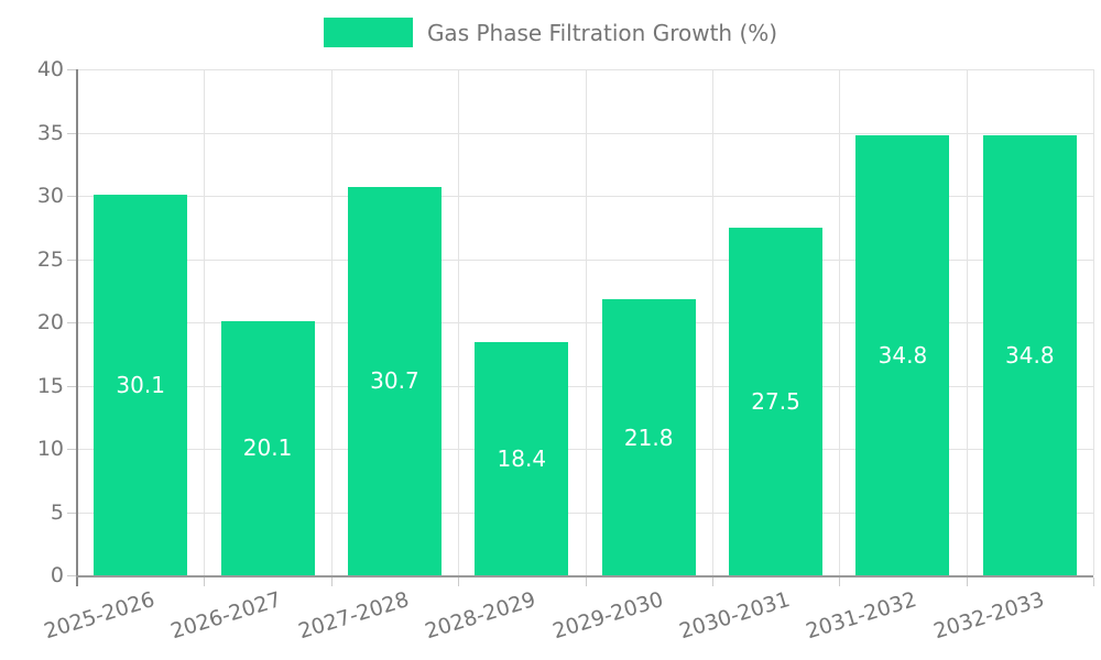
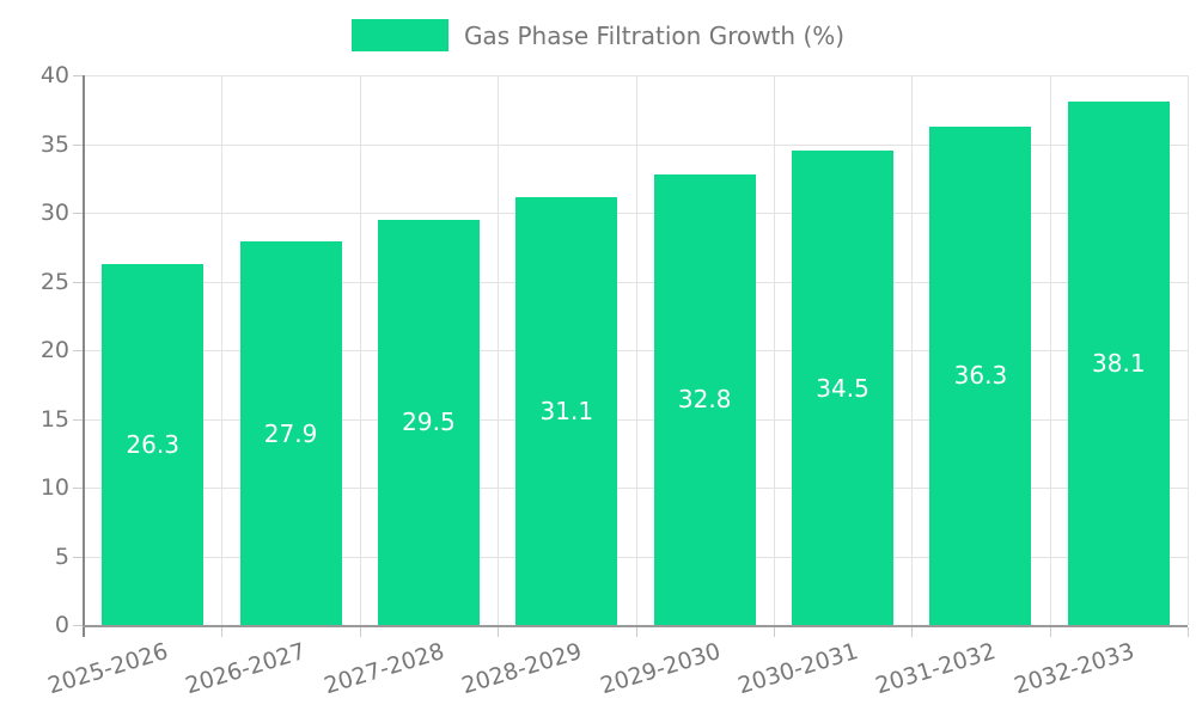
2025-2026: 30.1 -> 26.3
2026-2027: 20.1 -> 27.9
2027-2028: 30.7 -> 29.5
2028-2029: 18.4 -> 31.1
2029-2030: 21.8 -> 32.8
2030-2031: 27.5 -> 34.5
2031-2032: 34.8 -> 36.3
2032-2033: 34.8 -> 38.1
